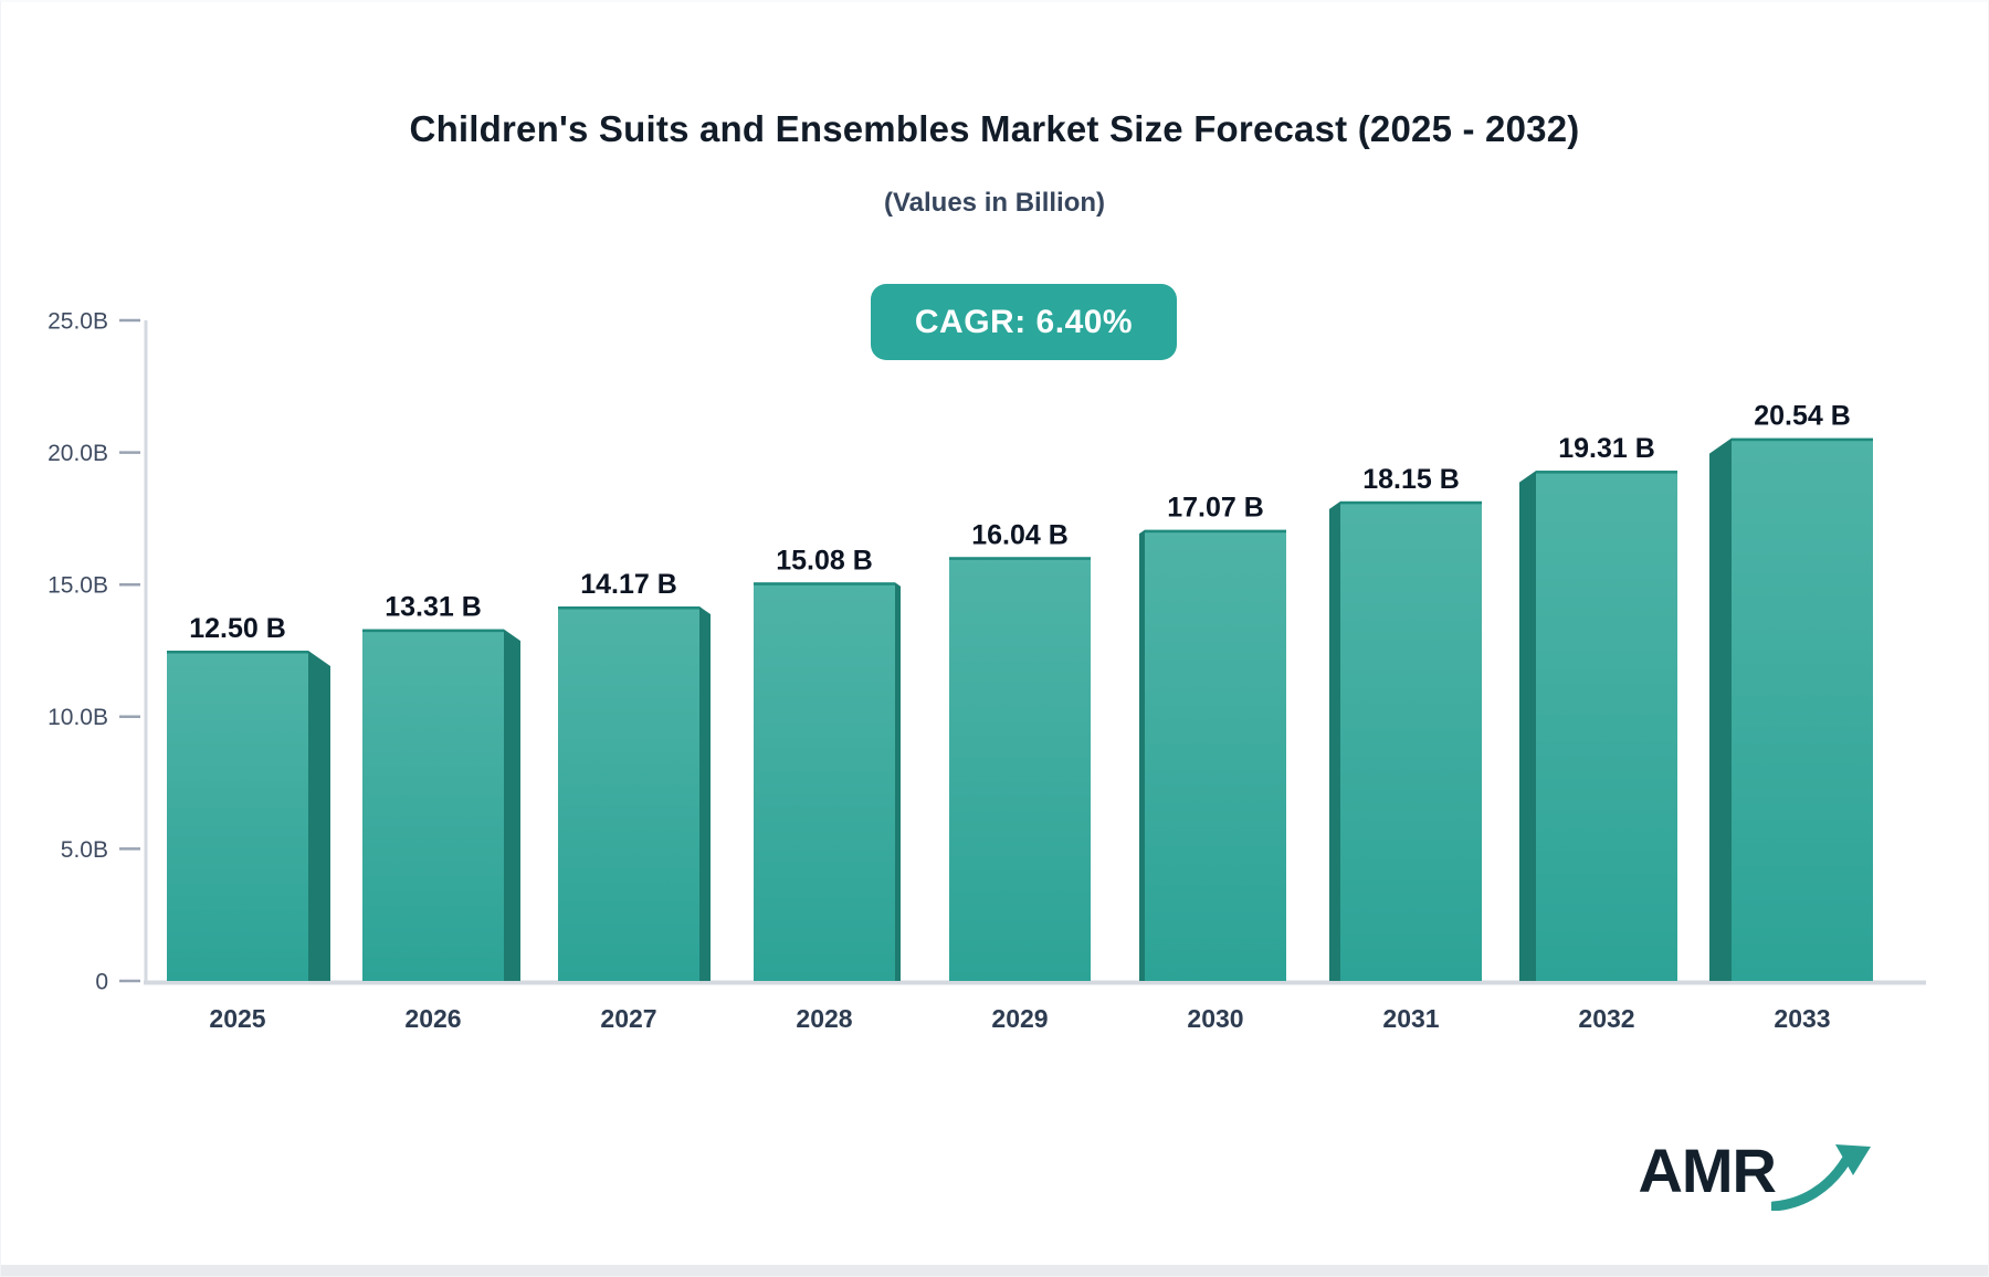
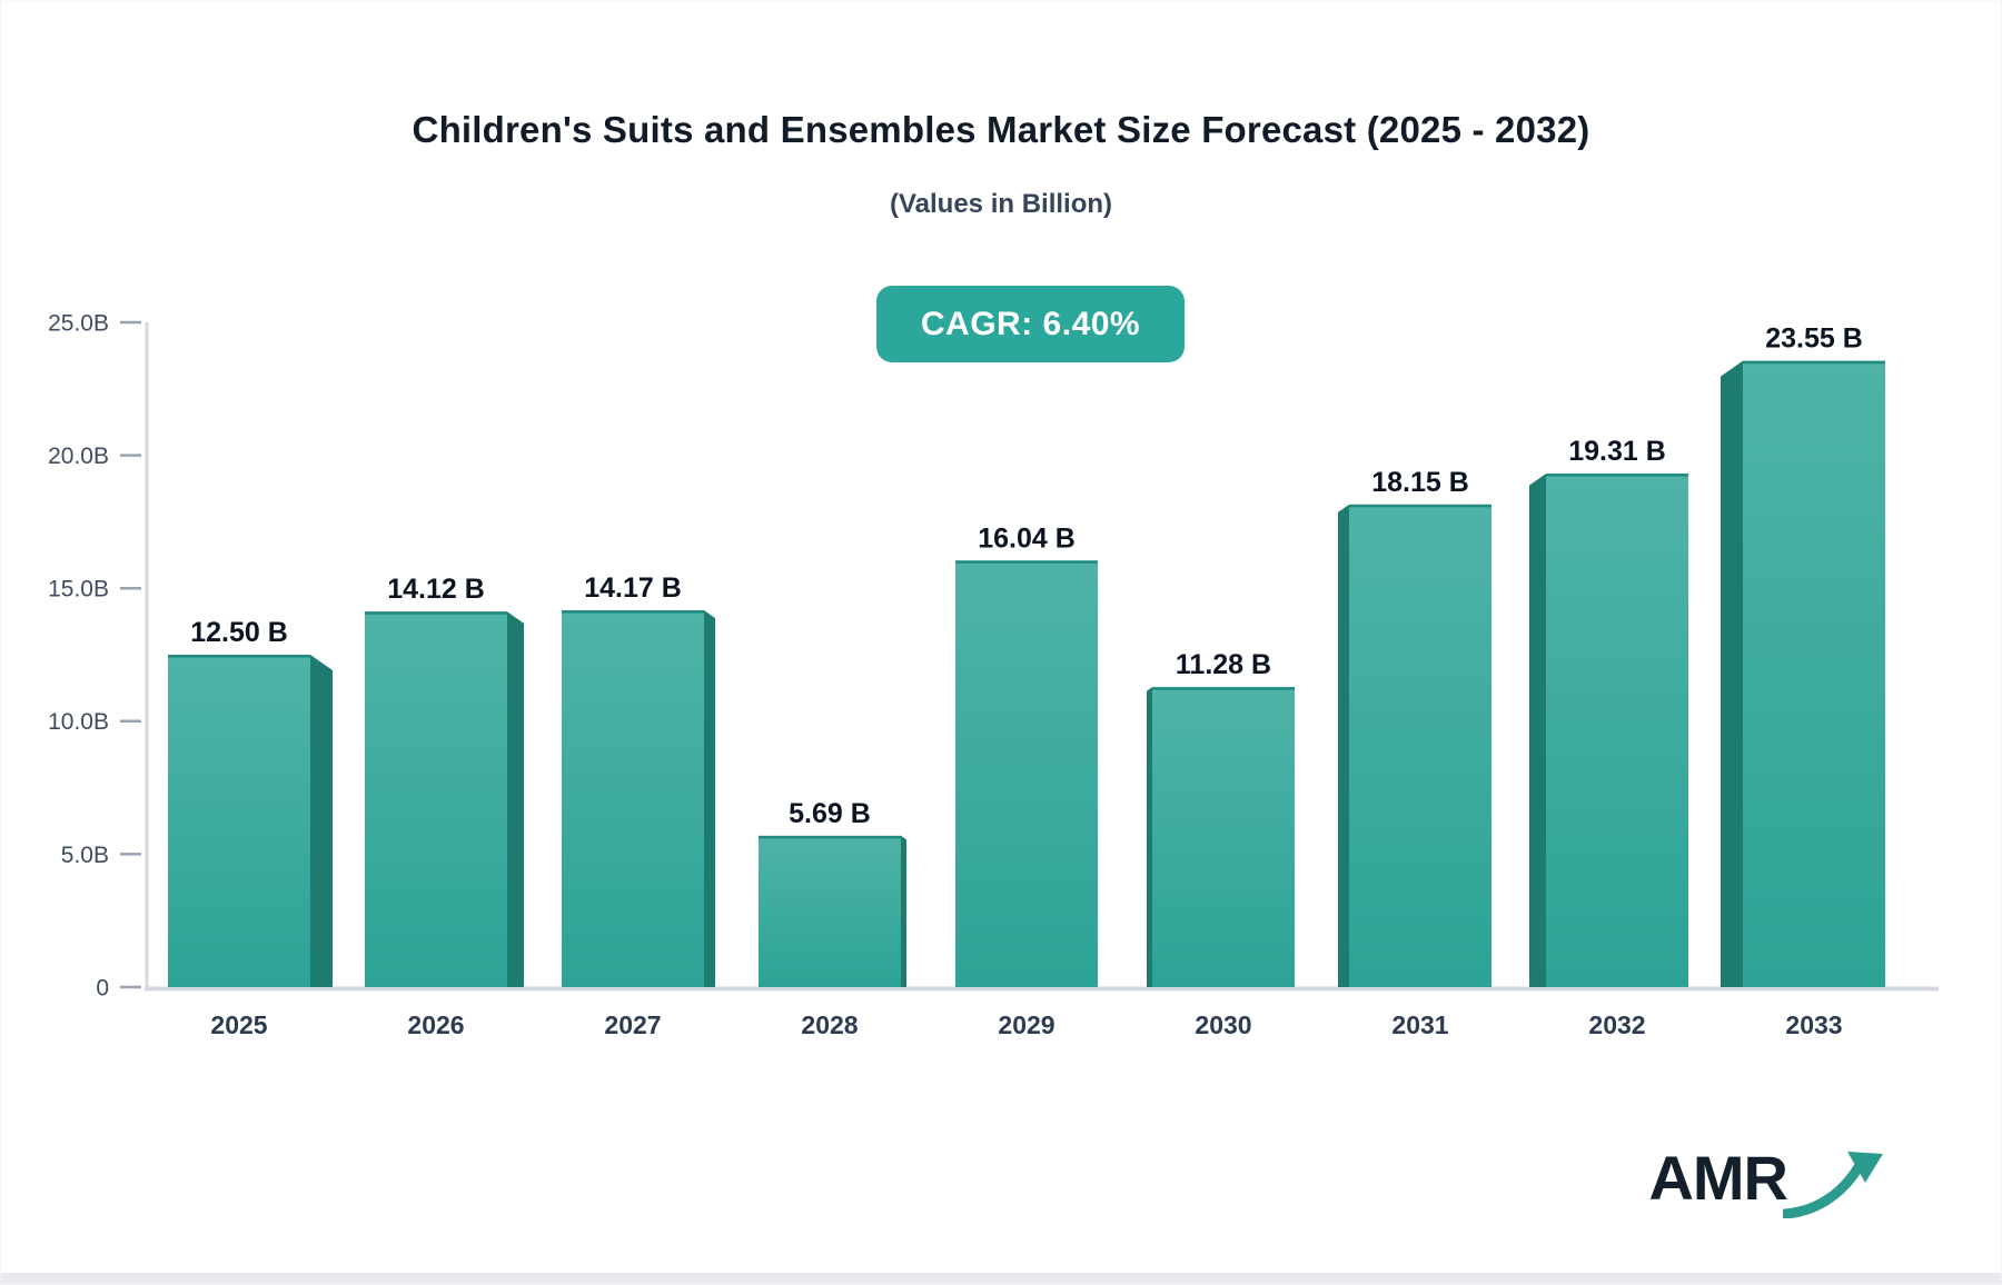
2026: 13.31 -> 14.12
2028: 15.08 -> 5.69
2030: 17.07 -> 11.28
2033: 20.54 -> 23.55
